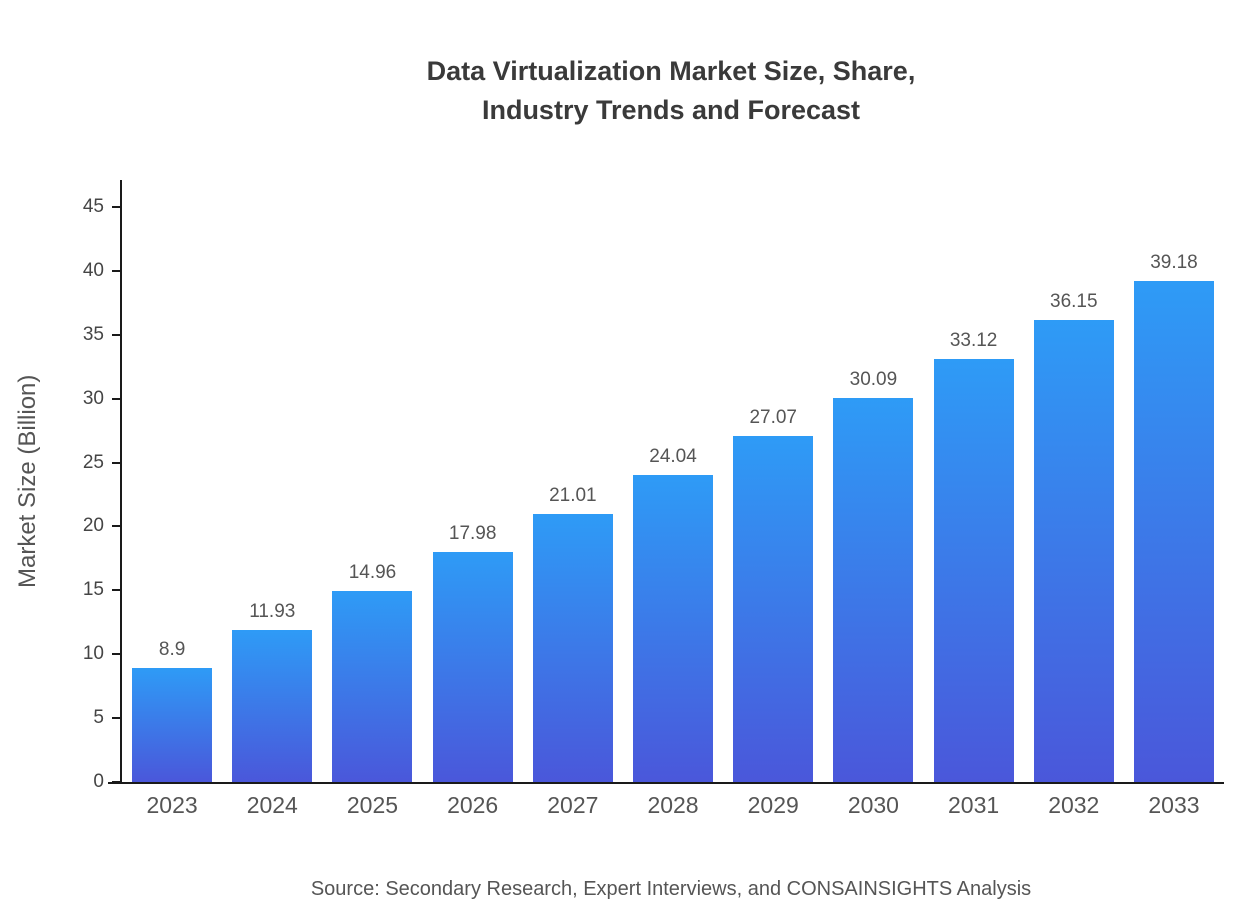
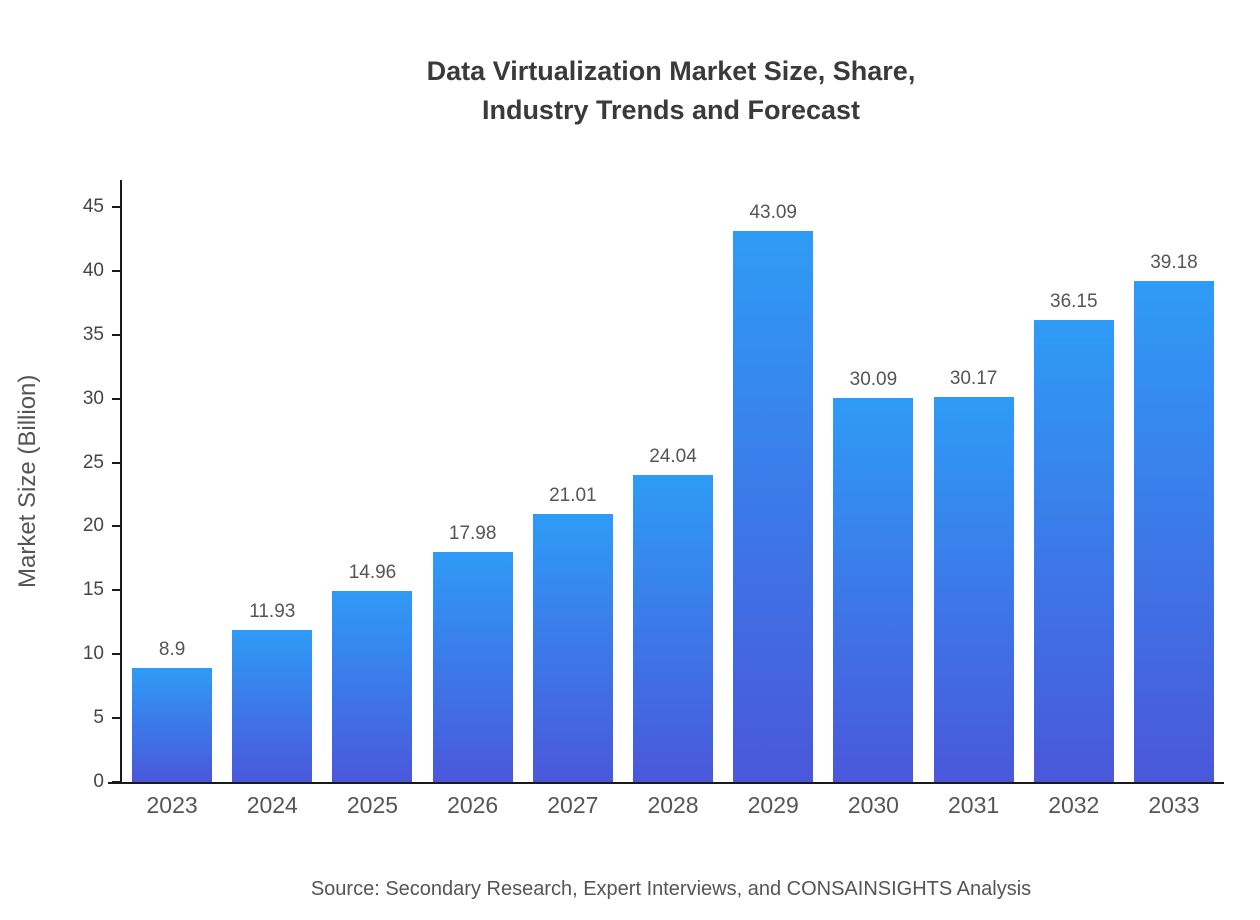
2029: 27.07 -> 43.09
2031: 33.12 -> 30.17
